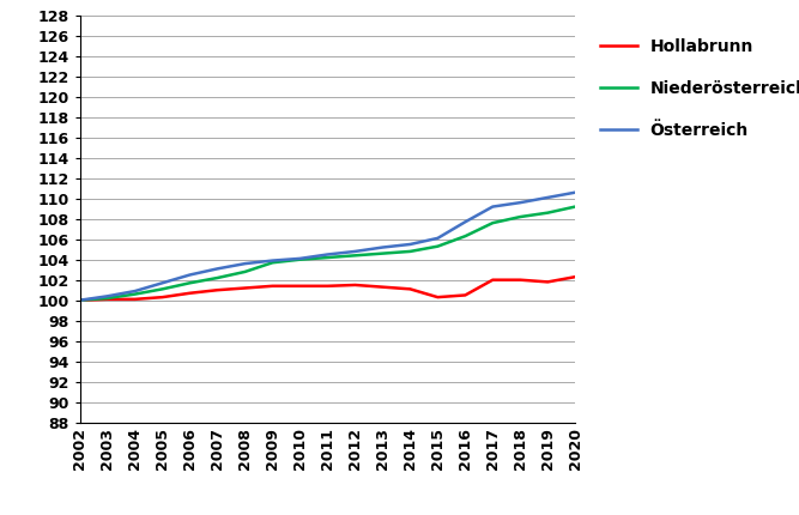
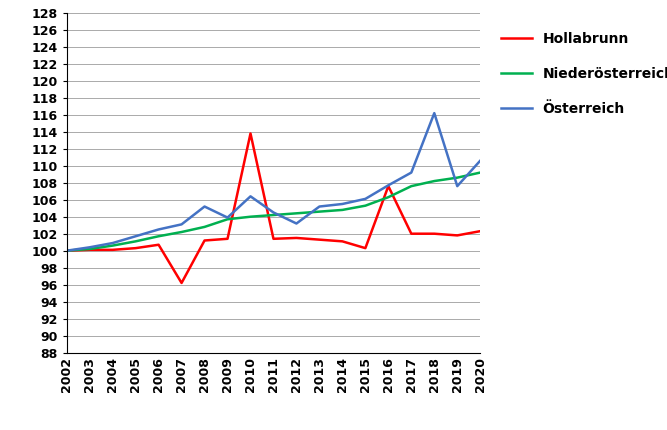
Hollabrunn/2007: 101.0 -> 96.2
Österreich/2008: 103.6 -> 105.2
Hollabrunn/2010: 101.4 -> 113.8
Österreich/2010: 104.1 -> 106.4
Österreich/2012: 104.8 -> 103.2
Hollabrunn/2016: 100.5 -> 107.6
Österreich/2018: 109.6 -> 116.2
Österreich/2019: 110.1 -> 107.6
